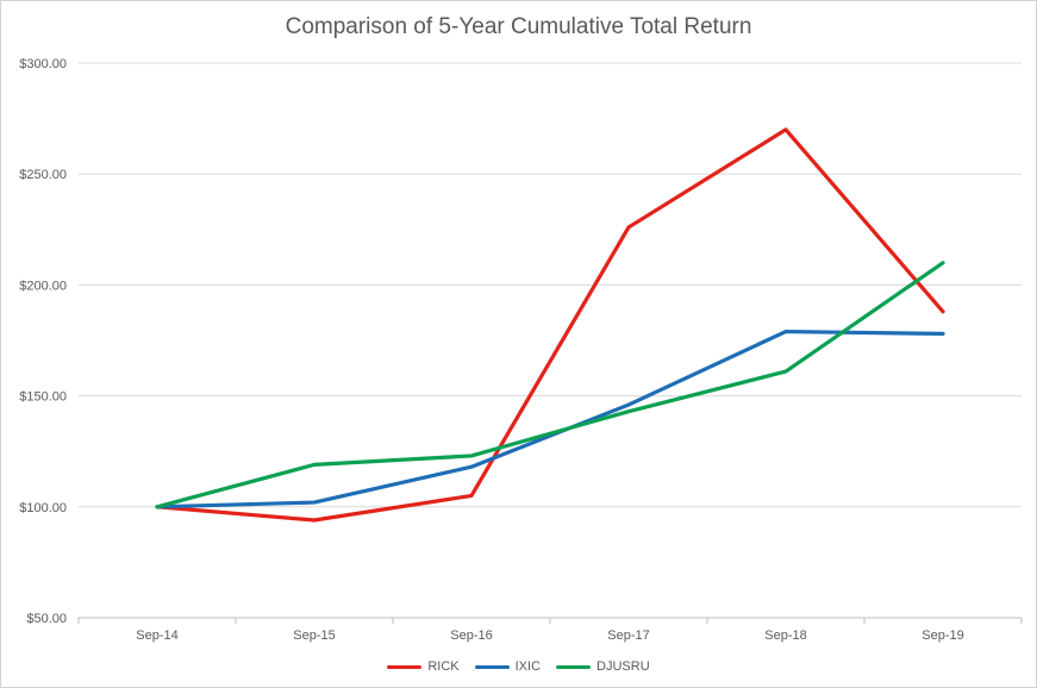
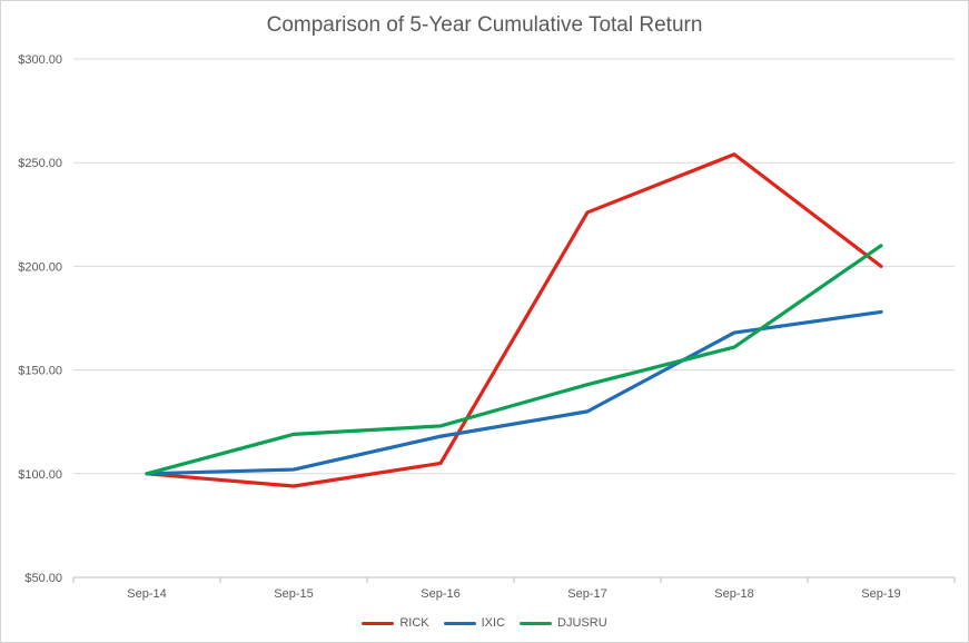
IXIC/Sep-17: $146 -> $130
RICK/Sep-18: $270 -> $254
IXIC/Sep-18: $179 -> $168
RICK/Sep-19: $188 -> $200
